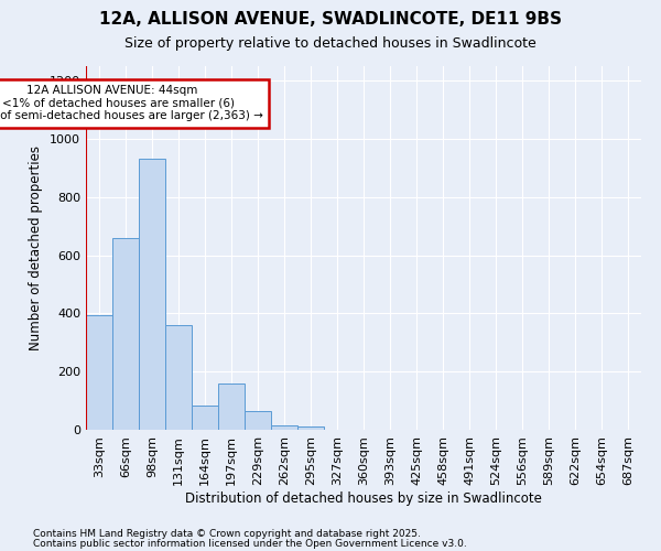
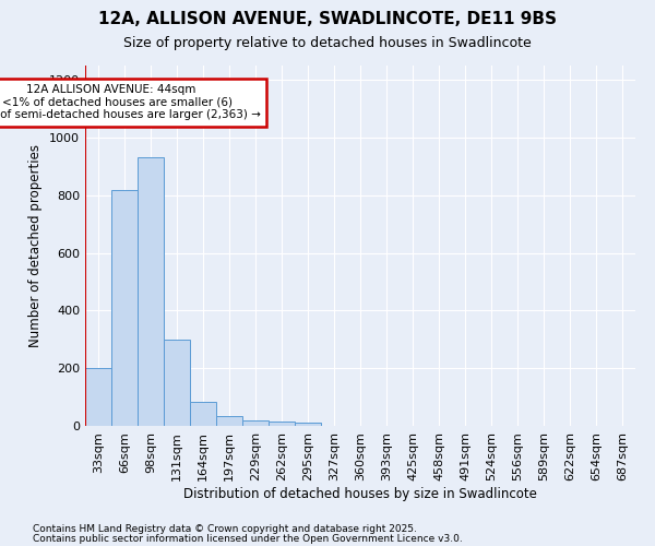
33sqm: 395 -> 200
66sqm: 660 -> 820
131sqm: 360 -> 300
197sqm: 160 -> 35
229sqm: 65 -> 20
